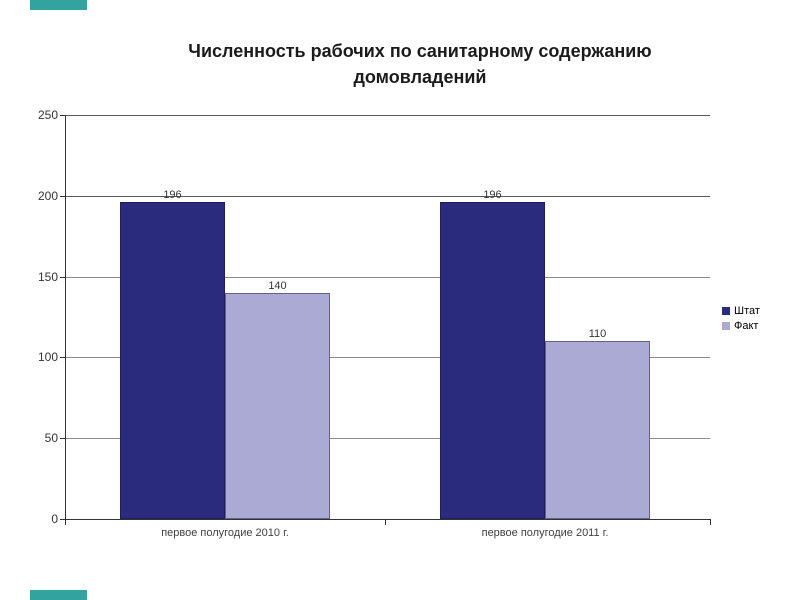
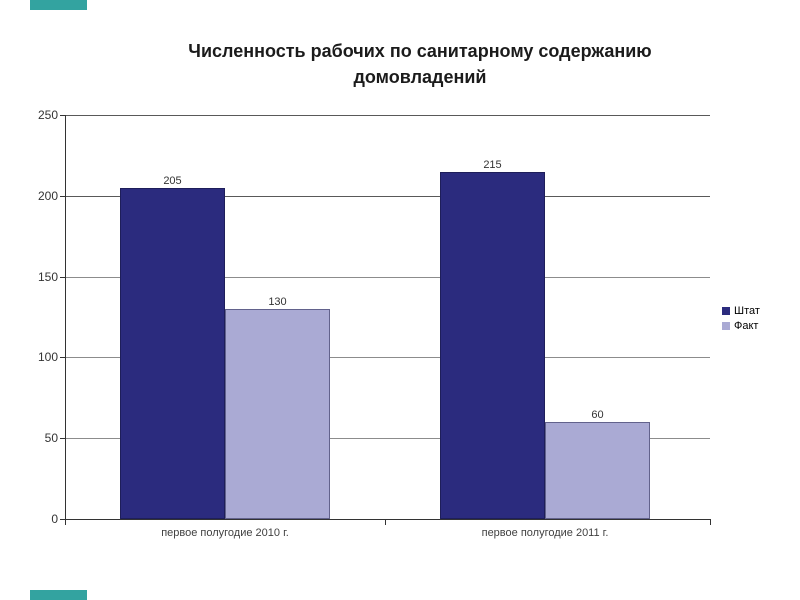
Штат/первое полугодие 2010 г.: 196 -> 205
Факт/первое полугодие 2010 г.: 140 -> 130
Штат/первое полугодие 2011 г.: 196 -> 215
Факт/первое полугодие 2011 г.: 110 -> 60
